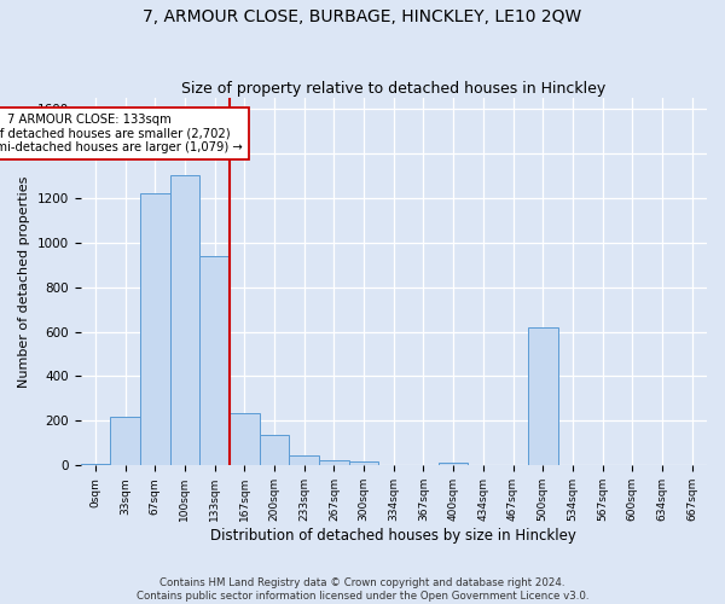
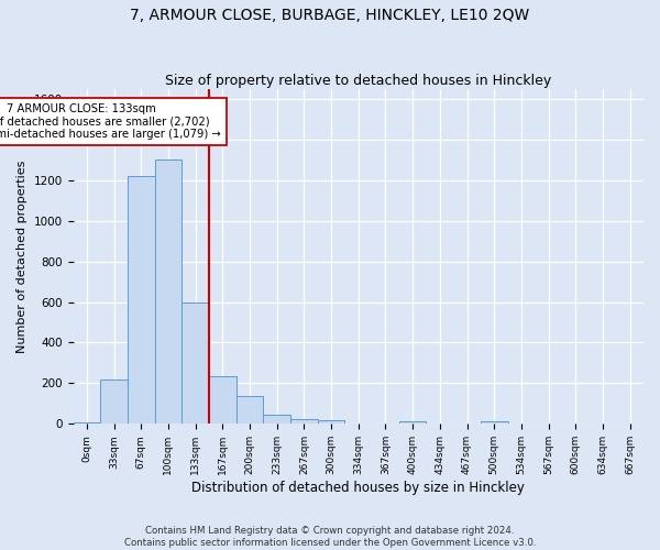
133sqm: 940 -> 600
500sqm: 620 -> 20
